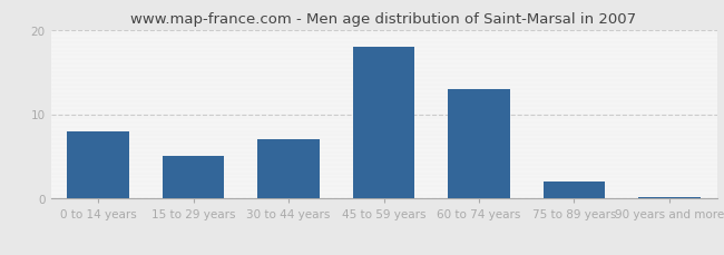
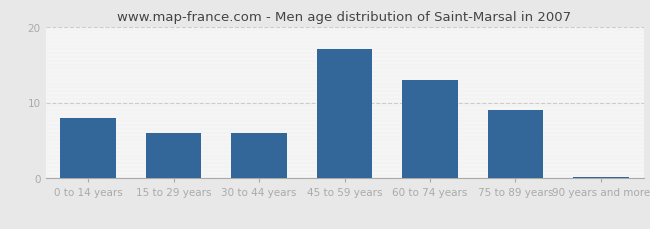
15 to 29 years: 5.0 -> 6.0
30 to 44 years: 7.0 -> 6.0
45 to 59 years: 18.0 -> 17.0
75 to 89 years: 2.0 -> 9.0
